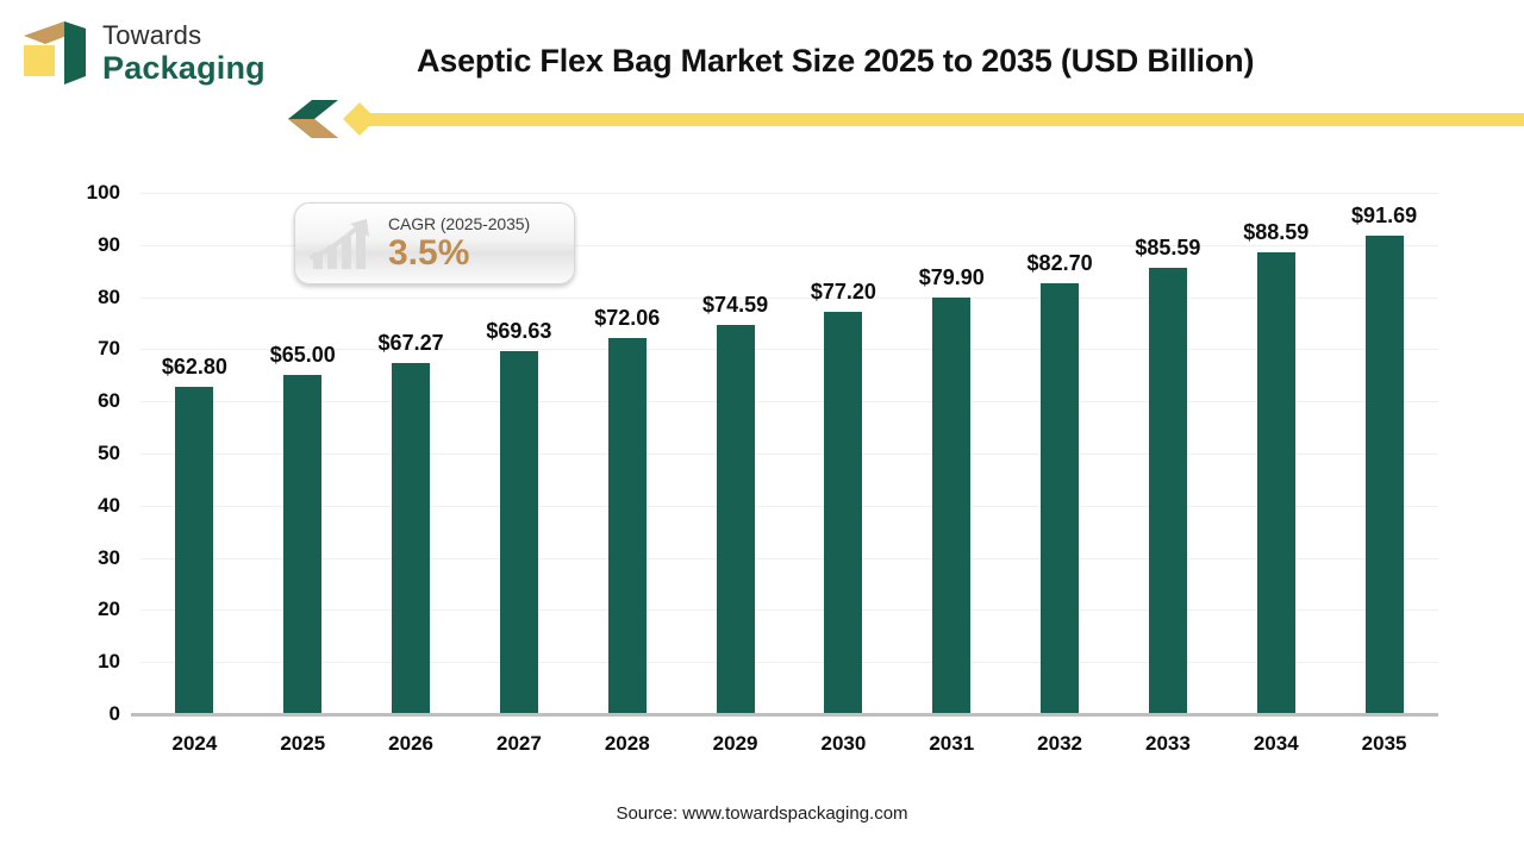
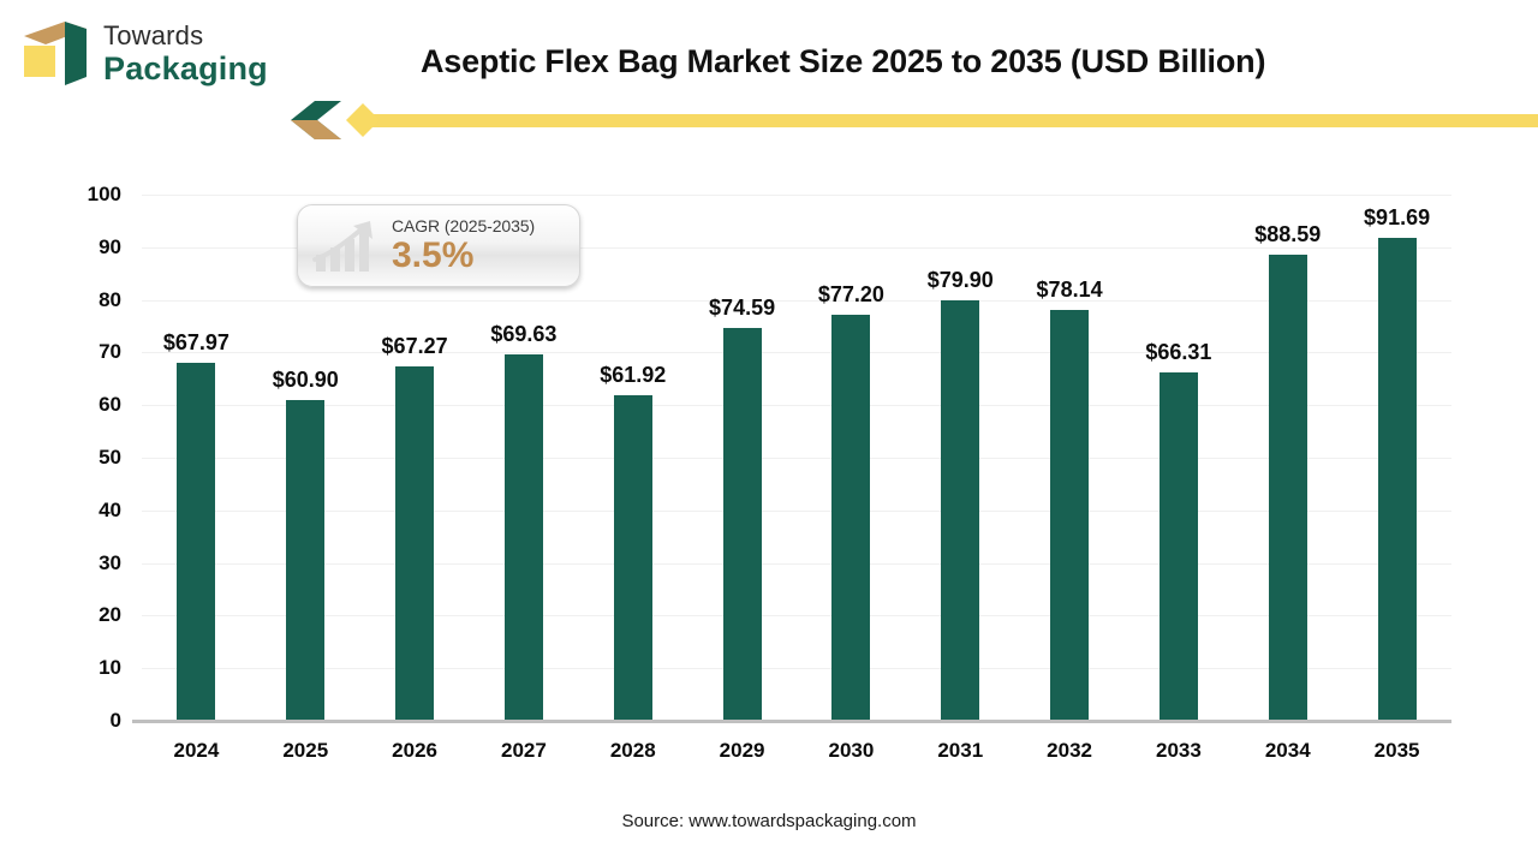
2024: $62.80 -> $67.97
2025: $65.00 -> $60.90
2028: $72.06 -> $61.92
2032: $82.70 -> $78.14
2033: $85.59 -> $66.31
